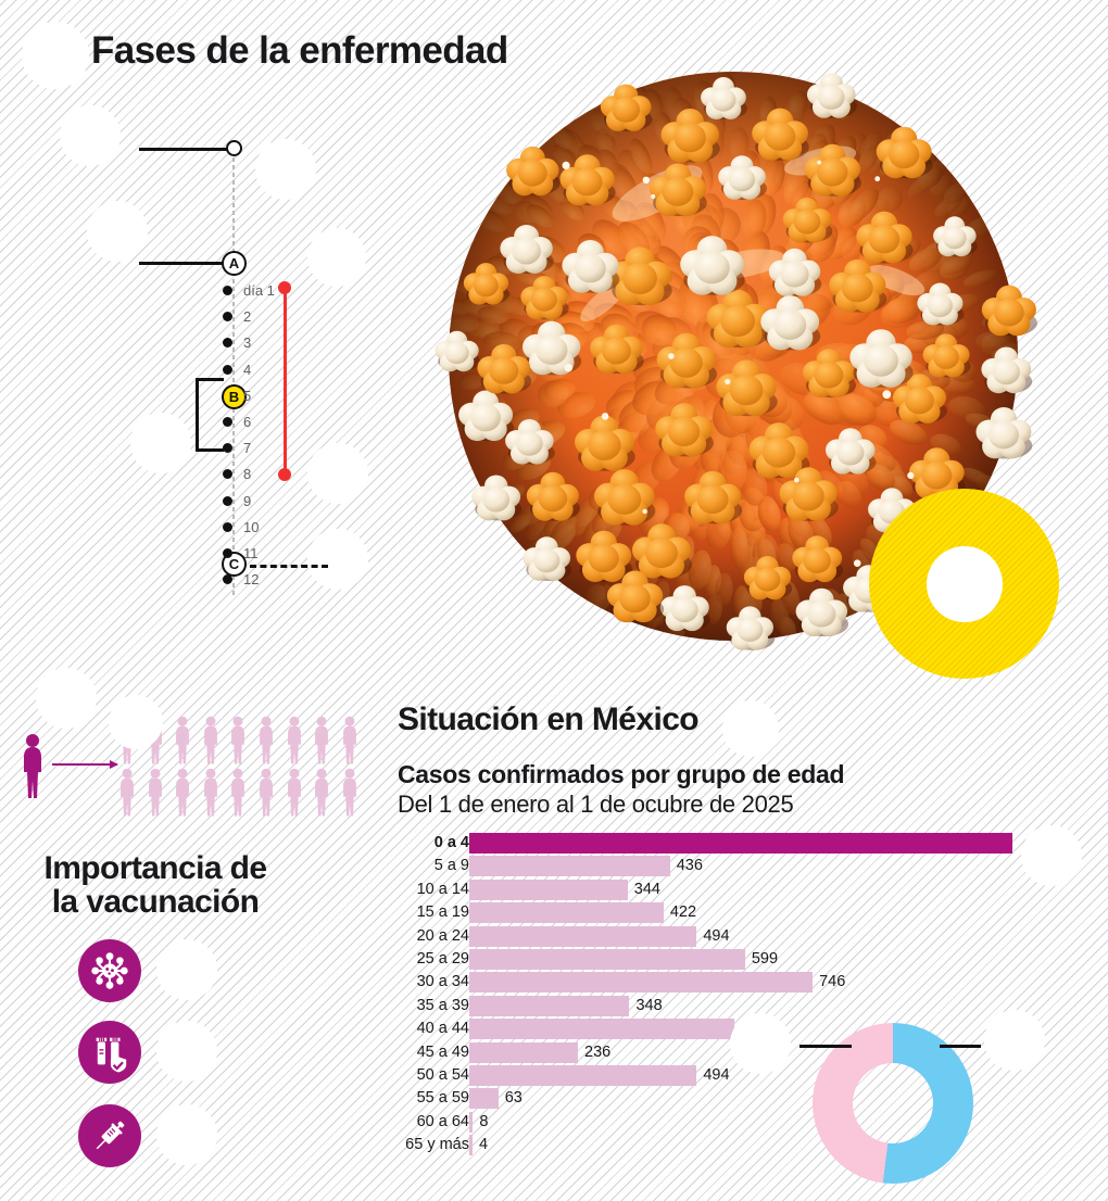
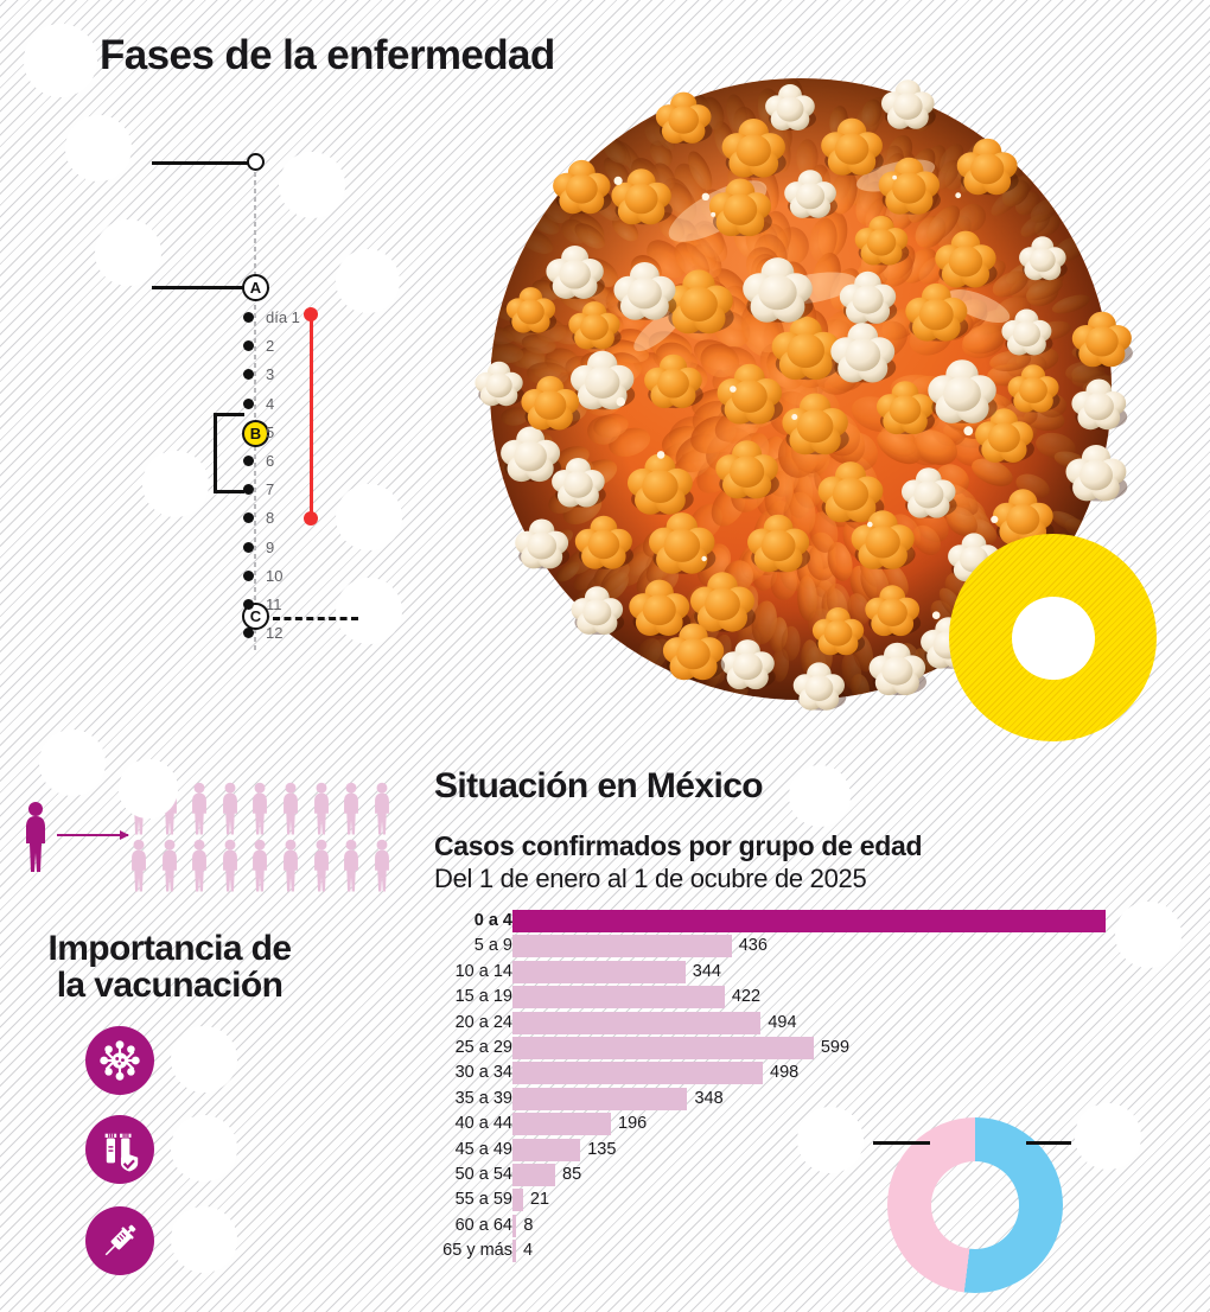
30 a 34: 746 -> 498
40 a 44: 577 -> 196
45 a 49: 236 -> 135
50 a 54: 494 -> 85
55 a 59: 63 -> 21
